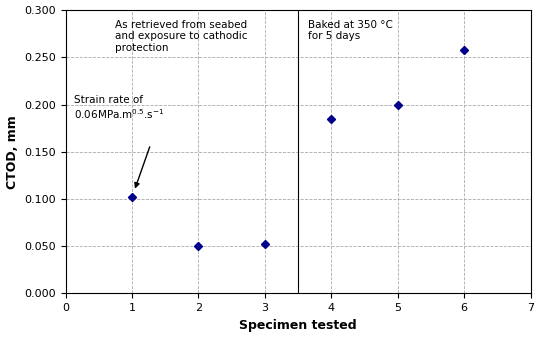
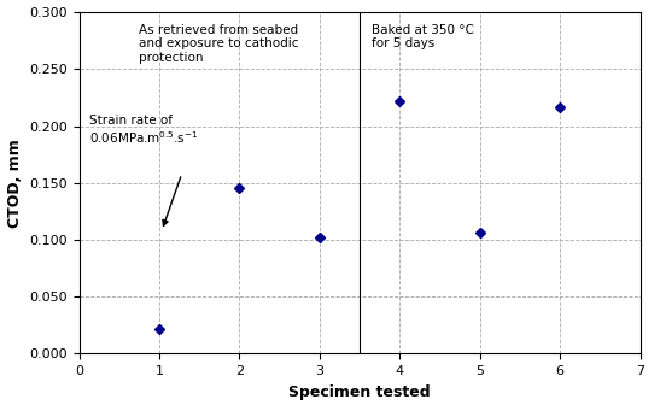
1: 0.102 -> 0.022
2: 0.050 -> 0.146
3: 0.052 -> 0.102
4: 0.185 -> 0.222
5: 0.200 -> 0.106
6: 0.258 -> 0.216
